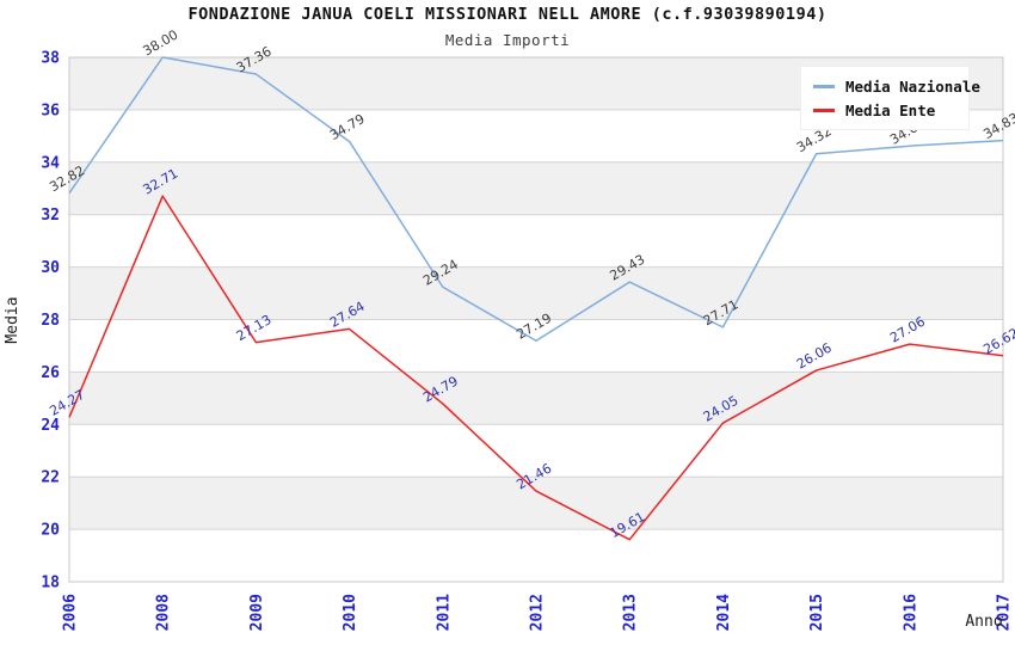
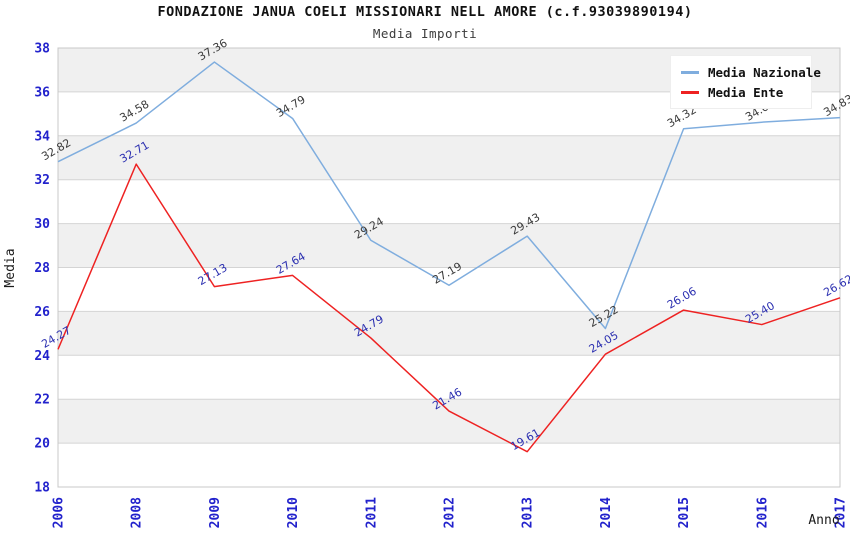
Media Nazionale/2008: 38.00 -> 34.58
Media Nazionale/2014: 27.71 -> 25.22
Media Ente/2016: 27.06 -> 25.40
